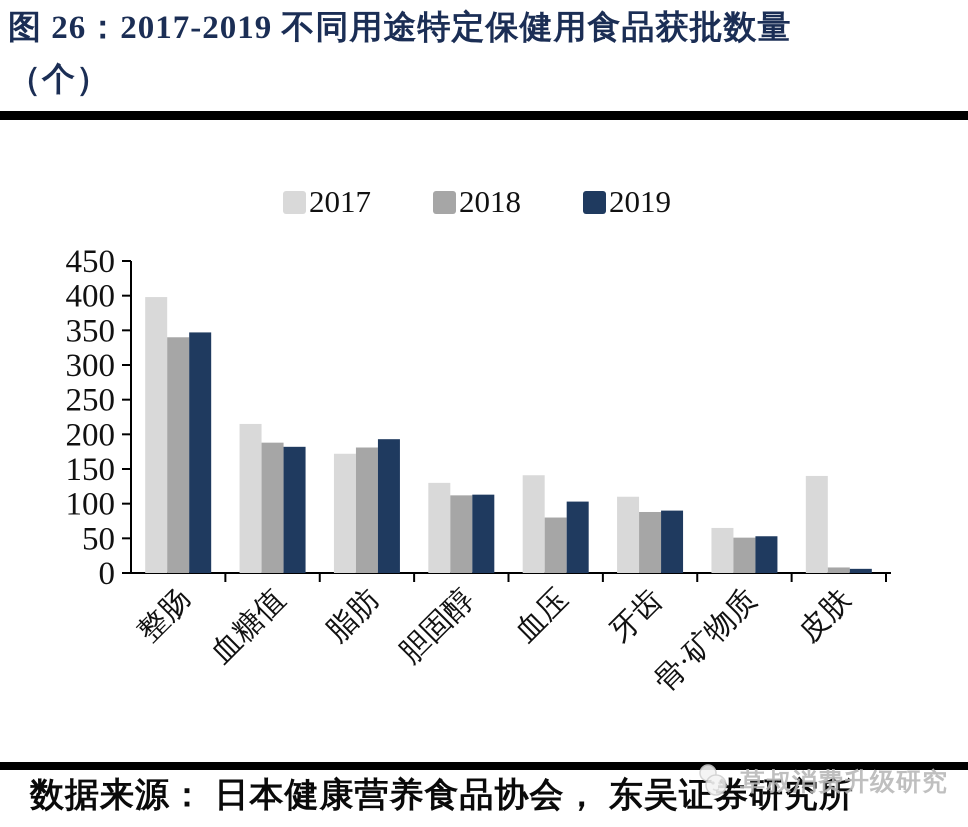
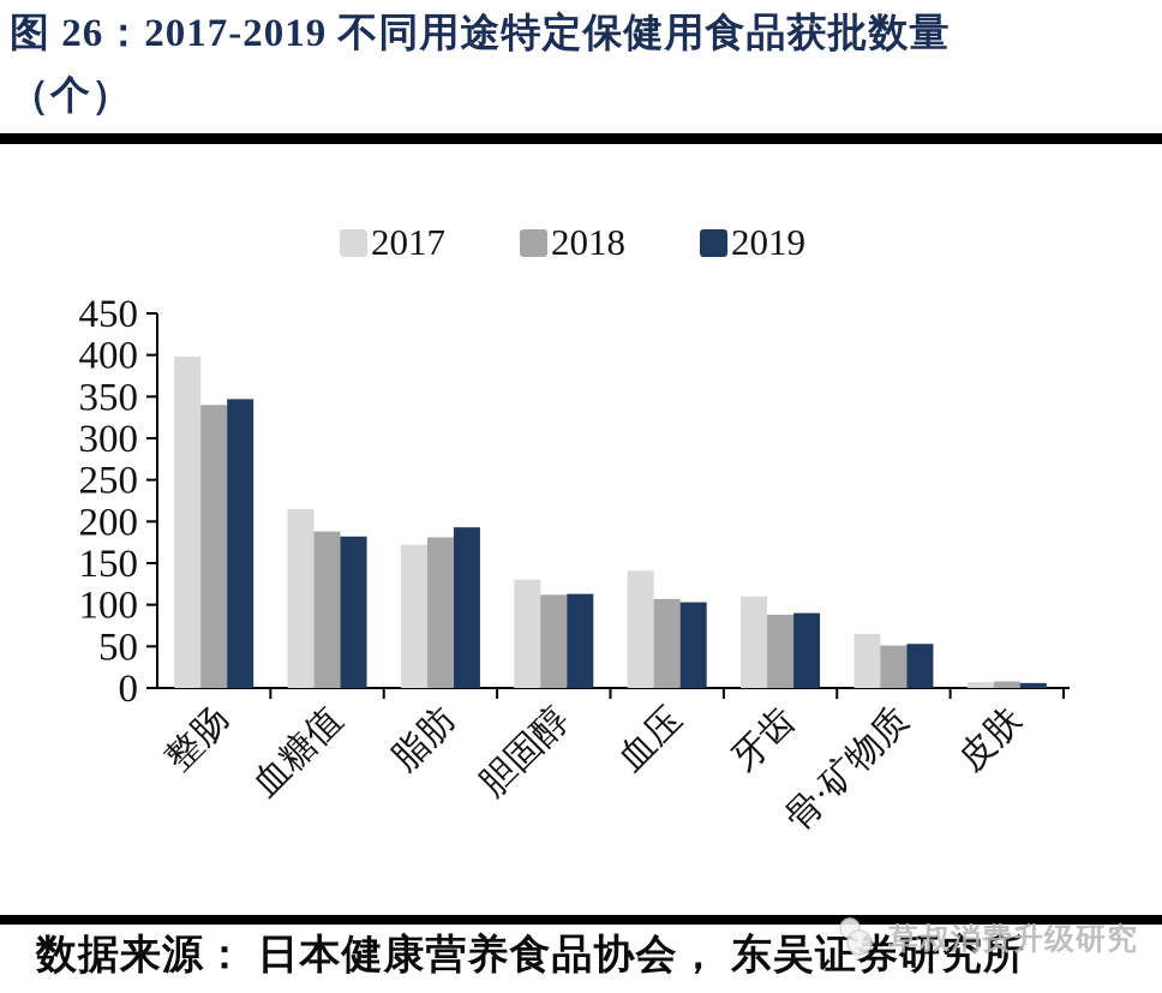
2018/血压: 80 -> 110
2017/皮肤: 140 -> 10
